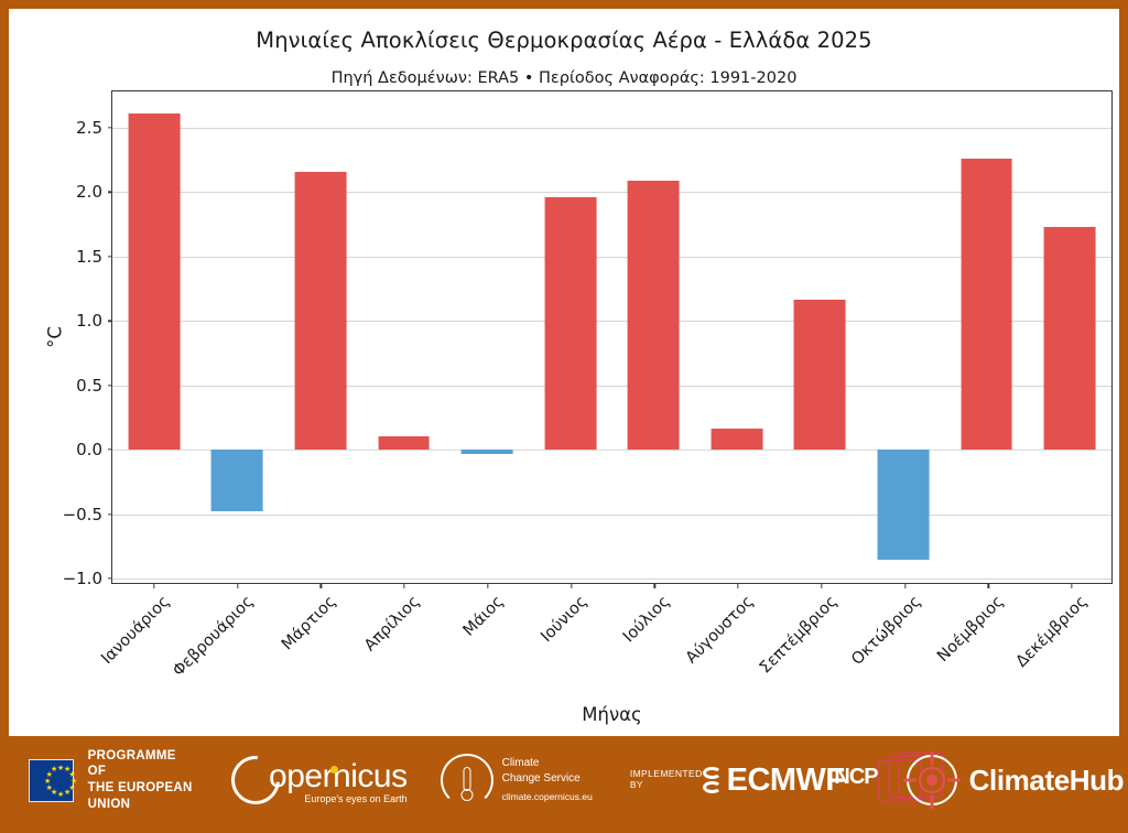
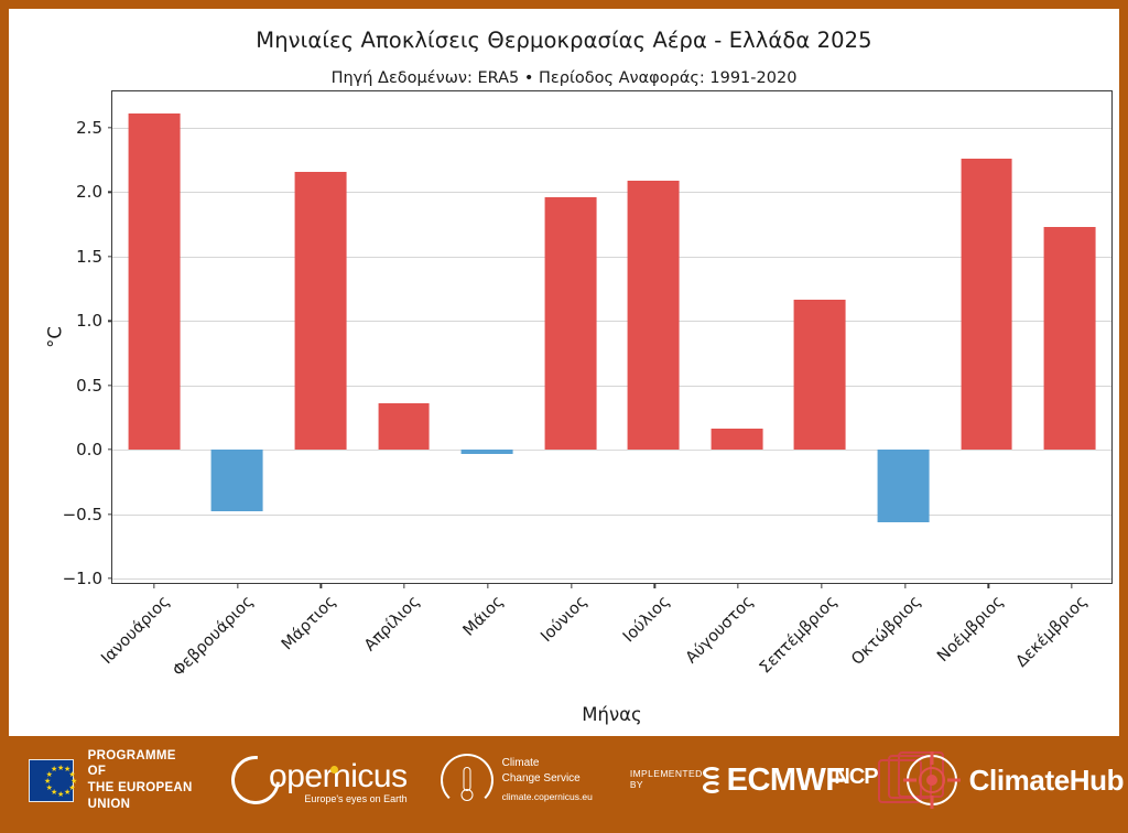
Απρίλιος: 0.10 -> 0.36
Οκτώβριος: -0.85 -> -0.56
